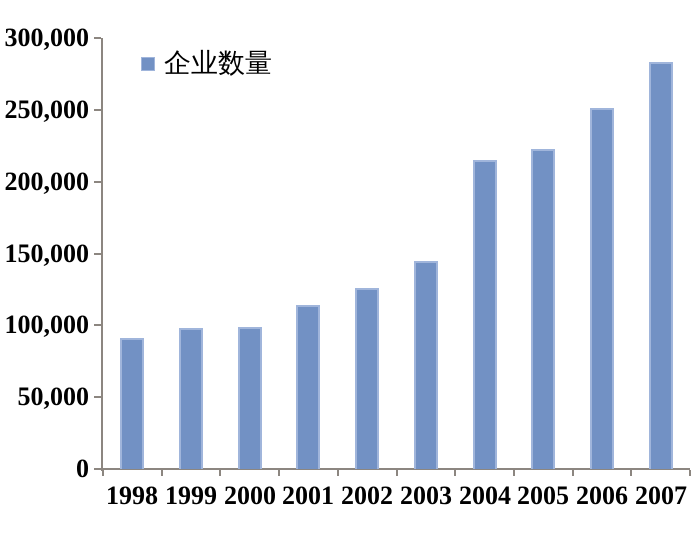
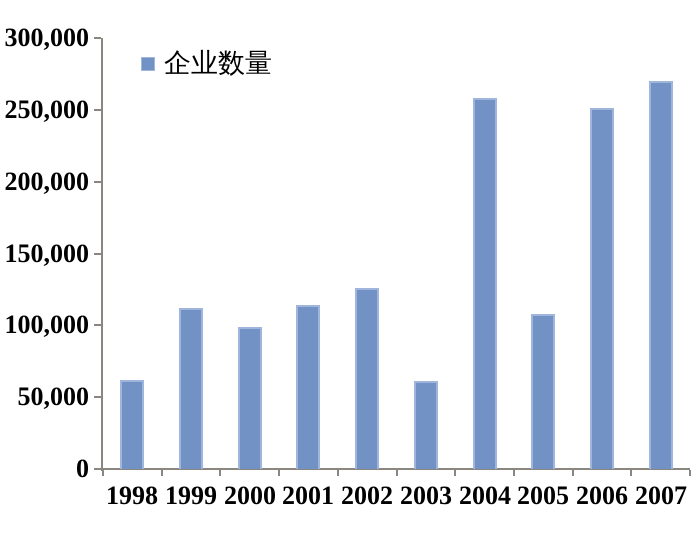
1998: 91000 -> 62000
1999: 98000 -> 112000
2003: 145000 -> 61000
2004: 215000 -> 258000
2005: 223000 -> 108000
2007: 283000 -> 270000
